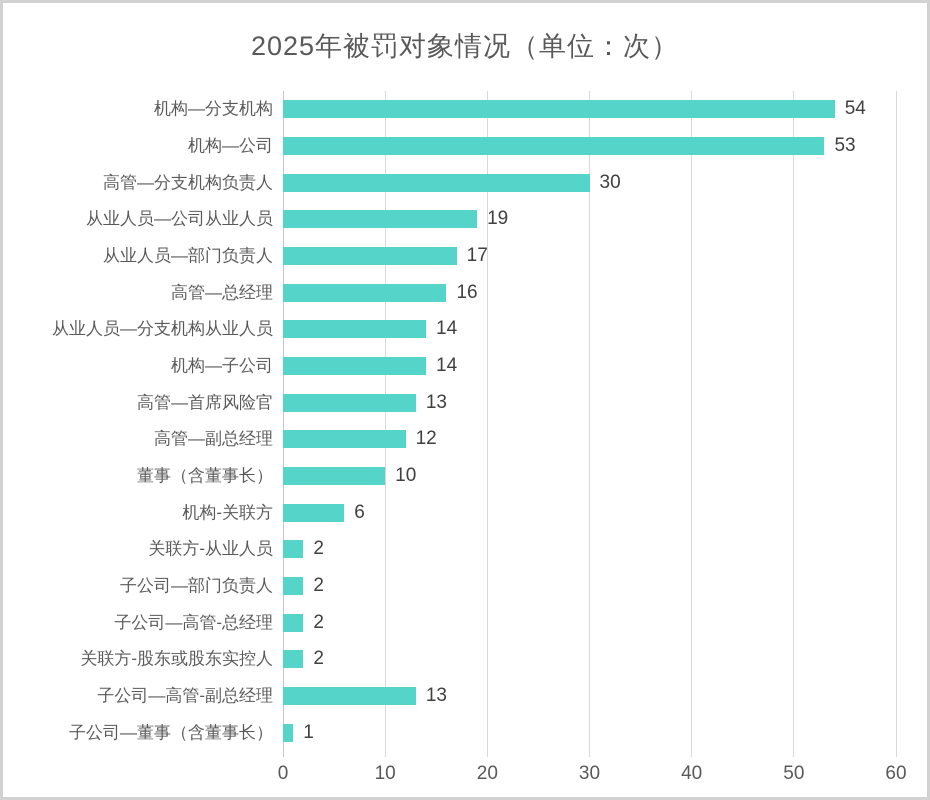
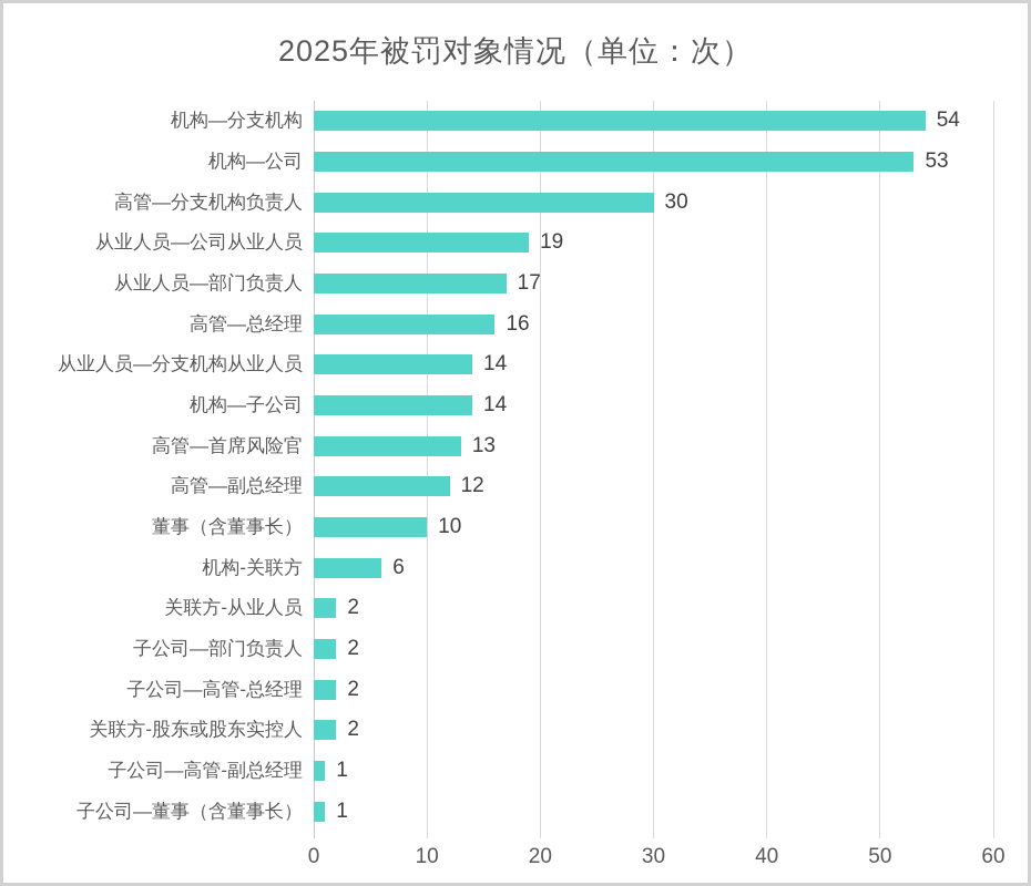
子公司—高管-副总经理: 13 -> 1
